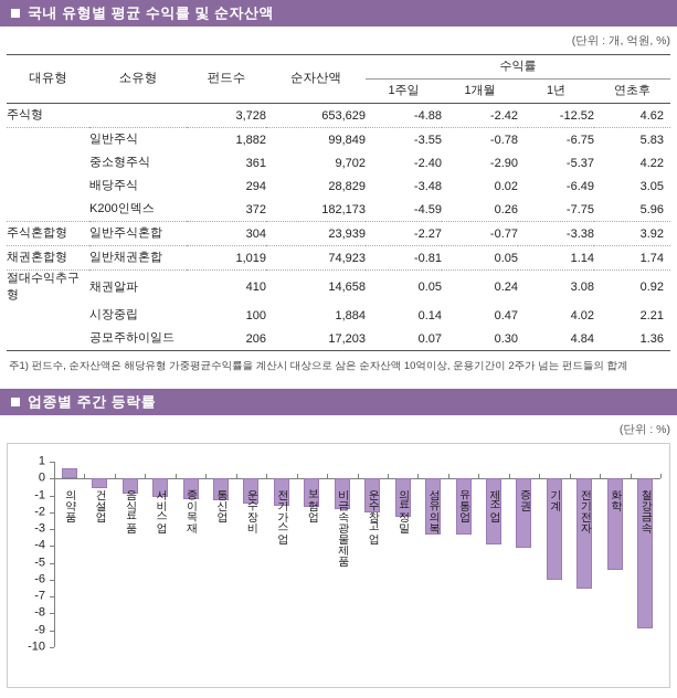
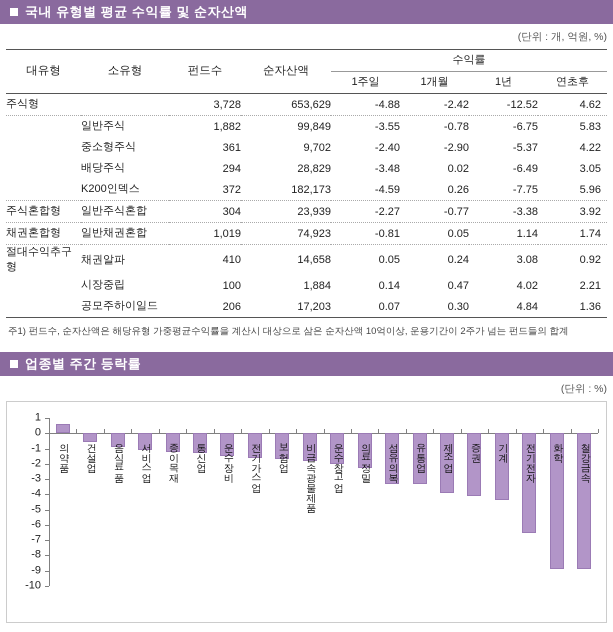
기계: -6.0 -> -4.4
화학: -5.4 -> -8.9
